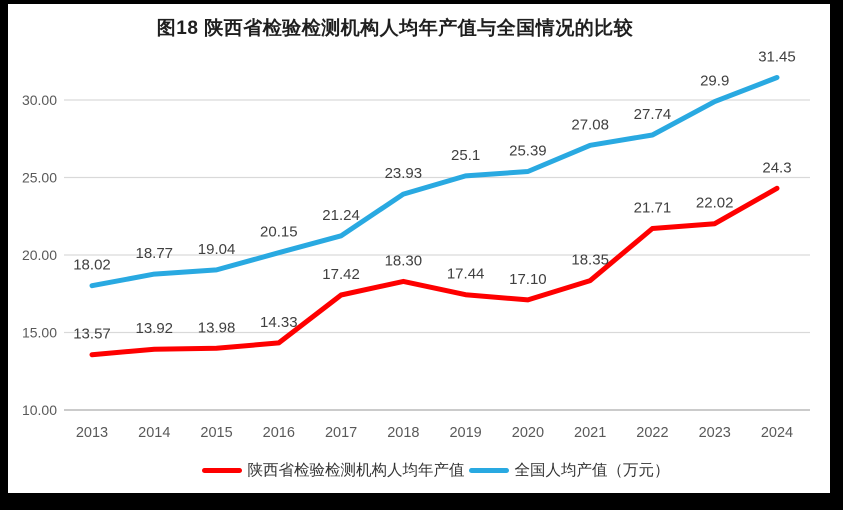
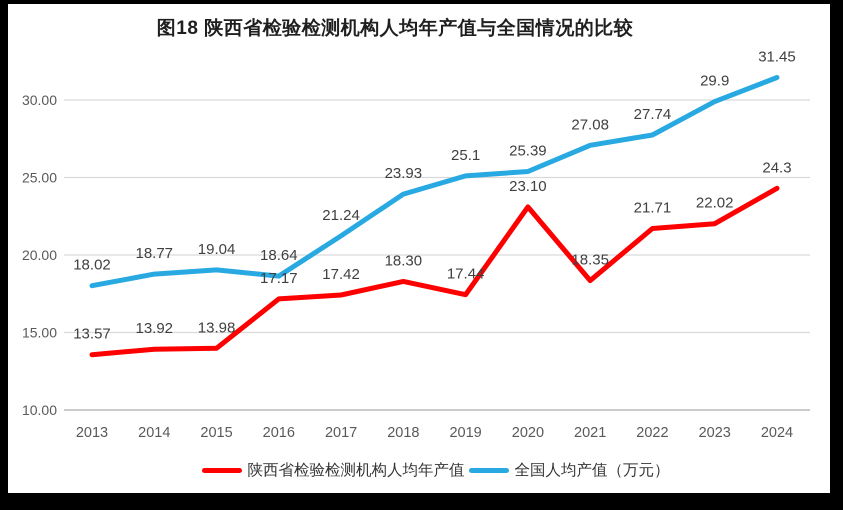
陕西省检验检测机构人均年产值/2016: 14.33 -> 17.17
全国人均产值（万元）/2016: 20.15 -> 18.64
陕西省检验检测机构人均年产值/2020: 17.10 -> 23.10
